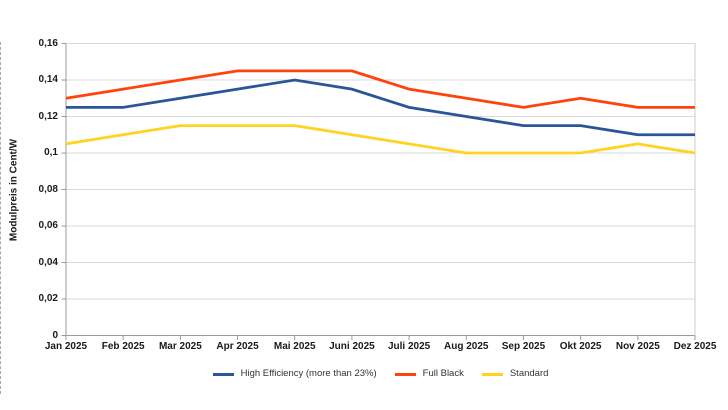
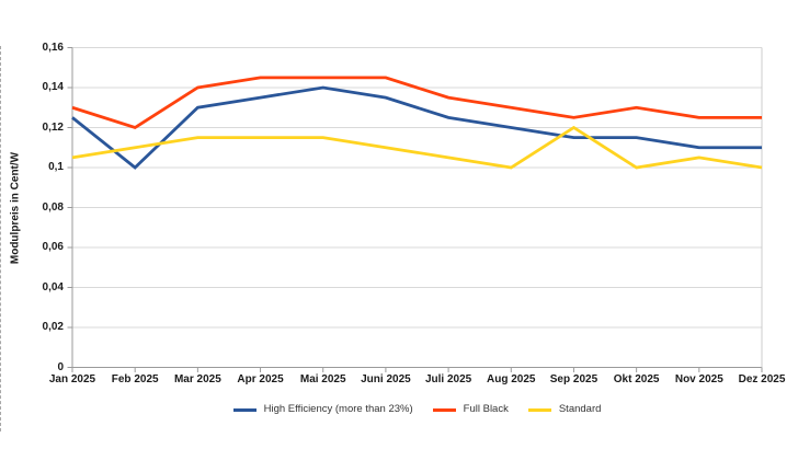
High Efficiency (more than 23%)/Feb 2025: 0,12 -> 0,10
Full Black/Feb 2025: 0,14 -> 0,12
Standard/Sep 2025: 0,10 -> 0,12
